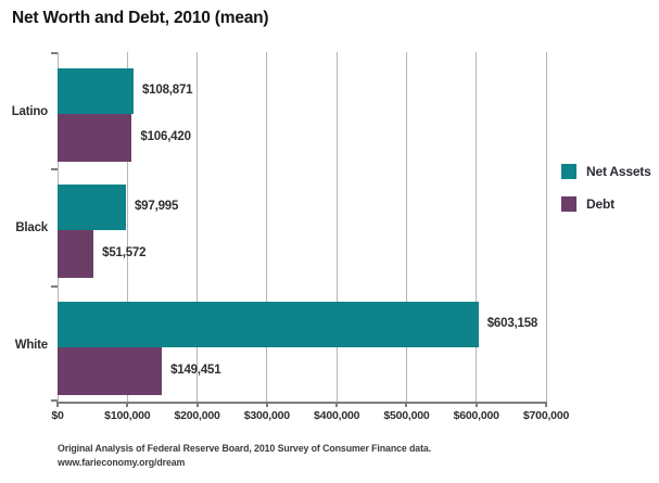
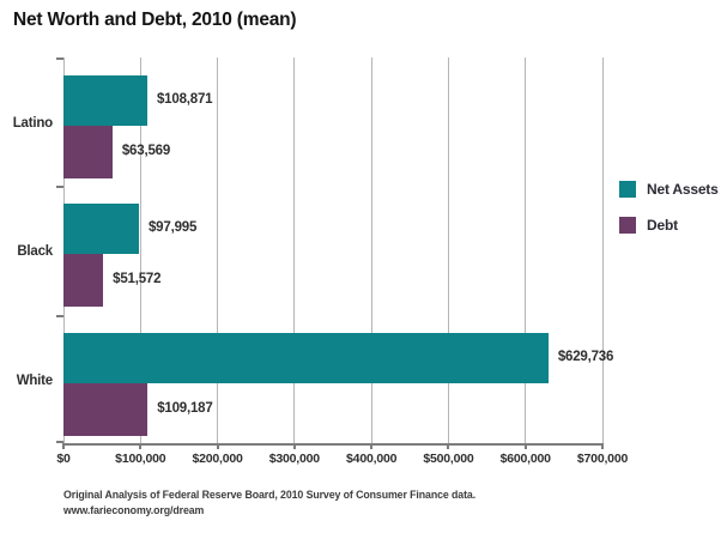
Debt/Latino: $106,420 -> $63,569
Net Assets/White: $603,158 -> $629,736
Debt/White: $149,451 -> $109,187
